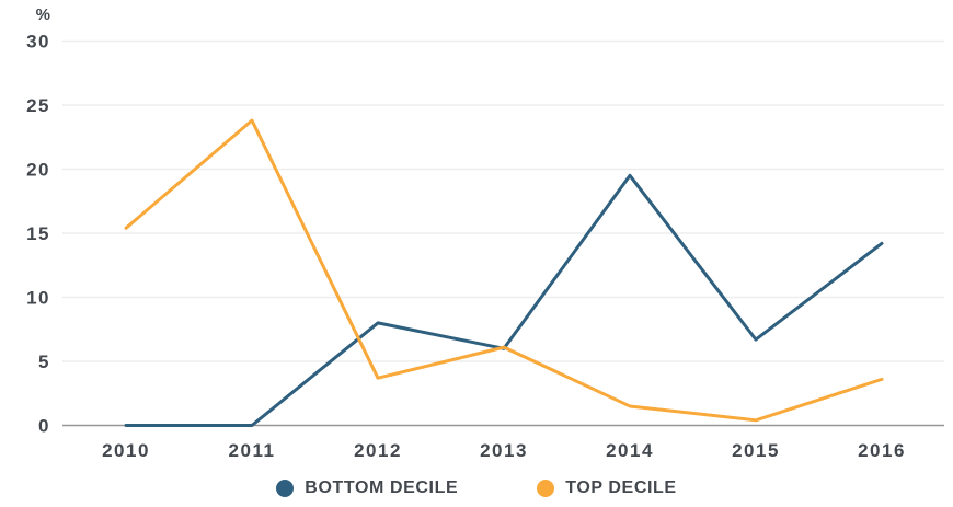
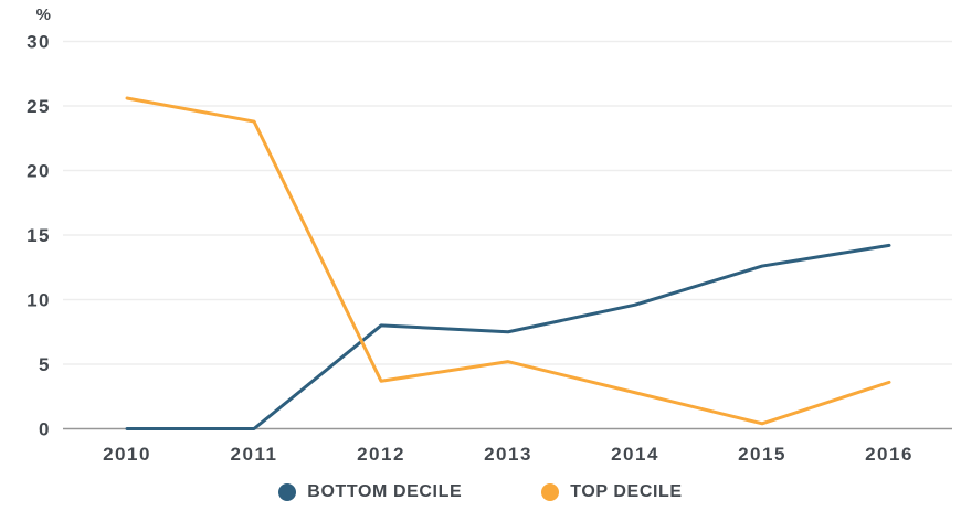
TOP DECILE/2010: 15.4 -> 25.6
BOTTOM DECILE/2013: 6.0 -> 7.5
TOP DECILE/2013: 6.1 -> 5.2
BOTTOM DECILE/2014: 19.5 -> 9.6
TOP DECILE/2014: 1.5 -> 2.8
BOTTOM DECILE/2015: 6.7 -> 12.6
